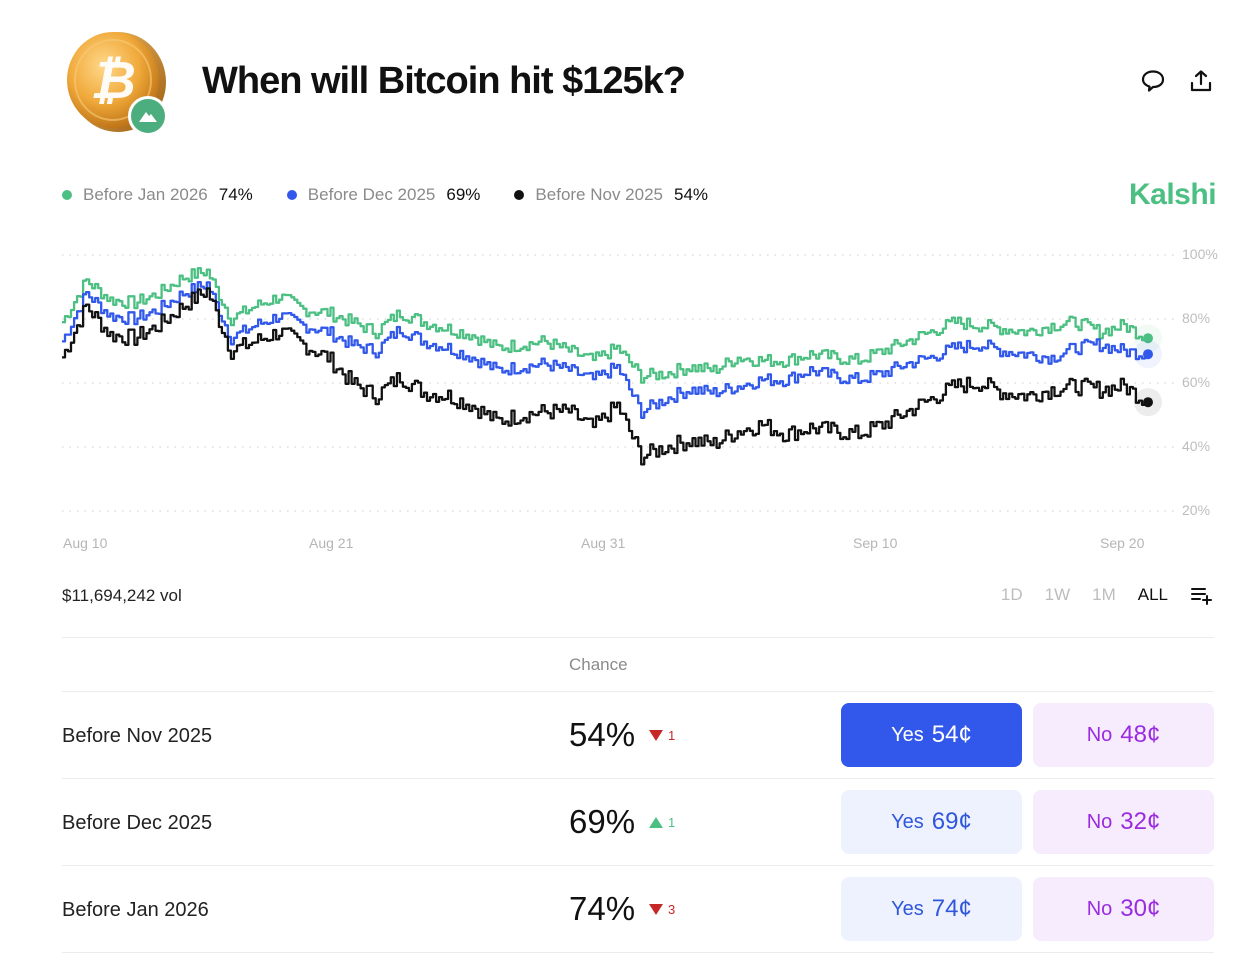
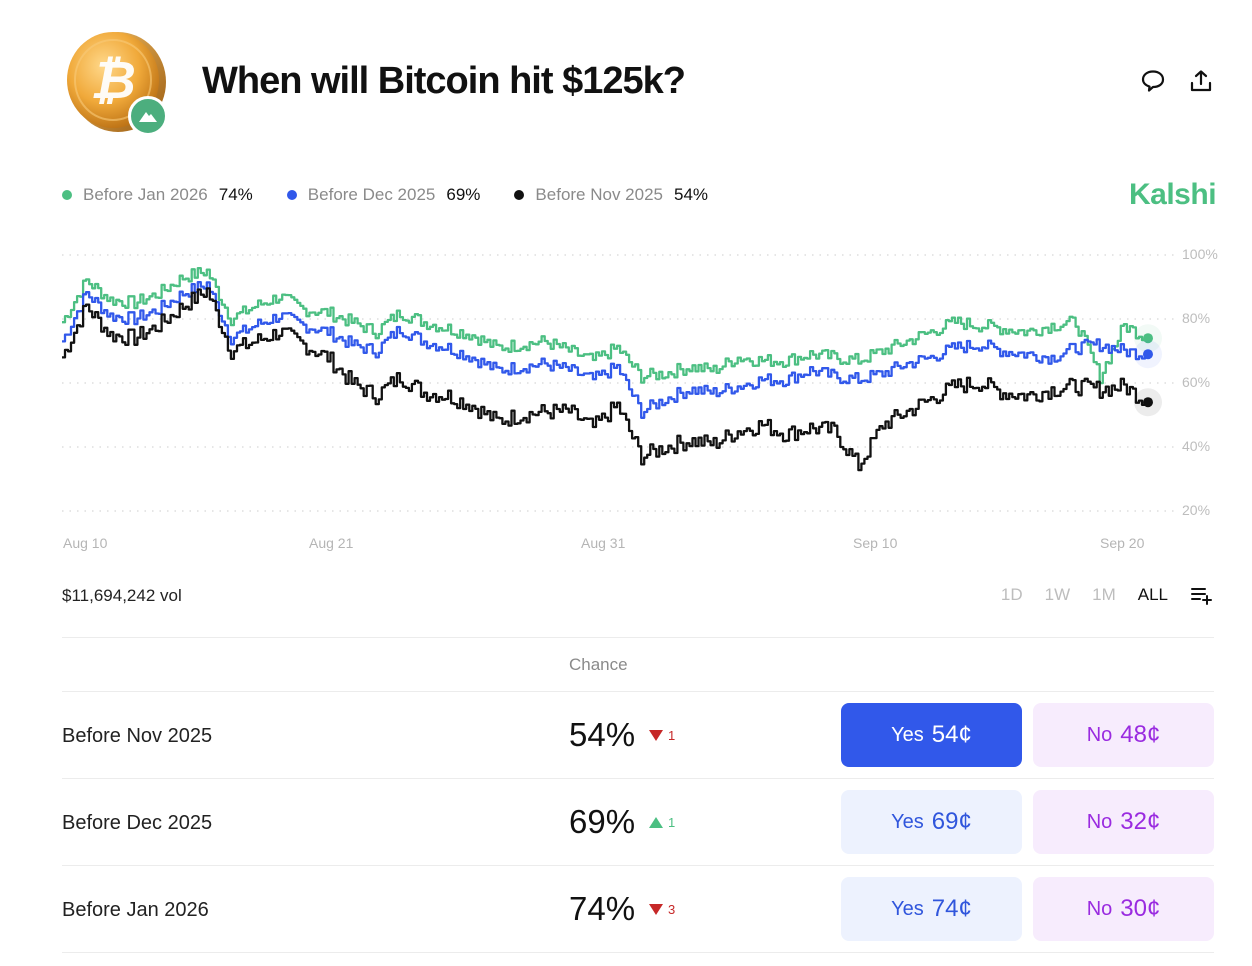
Before Nov 2025/Sep 10: 44% -> 34%
Before Jan 2026/Sep 20: 76% -> 62%
